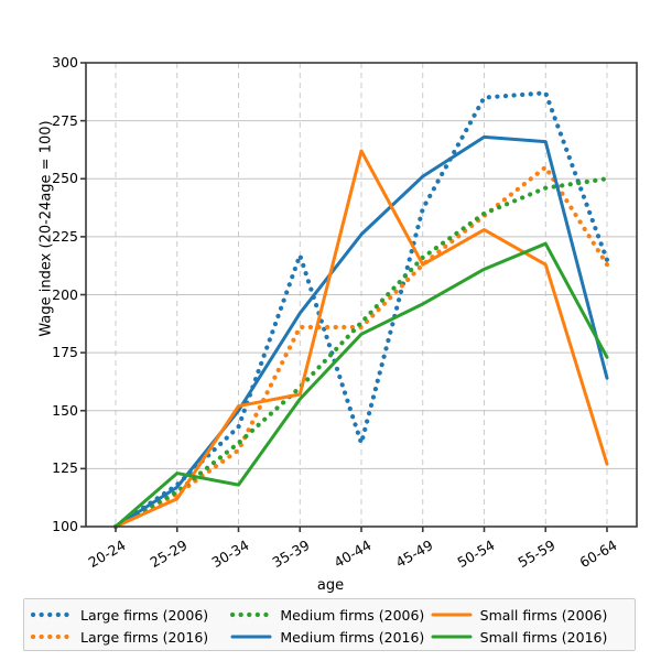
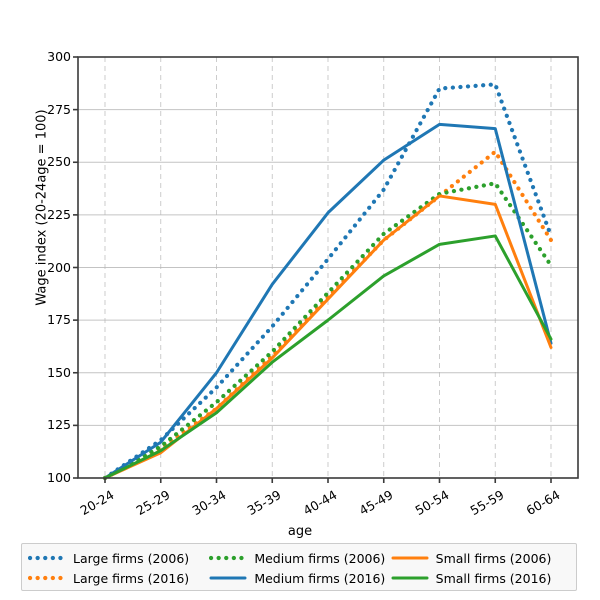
Small firms (2016)/25-29: 123 -> 113
Small firms (2006)/30-34: 152 -> 133
Small firms (2016)/30-34: 118 -> 131
Large firms (2006)/35-39: 217 -> 172
Large firms (2016)/35-39: 186 -> 158
Large firms (2006)/40-44: 136 -> 204
Small firms (2006)/40-44: 262 -> 185
Small firms (2016)/40-44: 183 -> 175
Small firms (2006)/50-54: 228 -> 234
Medium firms (2006)/55-59: 246 -> 240
Small firms (2006)/55-59: 213 -> 230
Small firms (2016)/55-59: 222 -> 215
Medium firms (2006)/60-64: 250 -> 201
Small firms (2006)/60-64: 127 -> 162
Small firms (2016)/60-64: 173 -> 166
